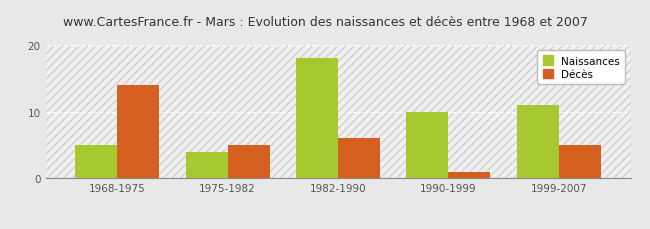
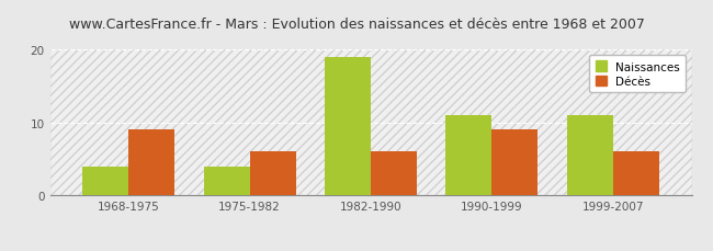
Naissances/1968-1975: 5 -> 4
Décès/1968-1975: 14 -> 9
Décès/1975-1982: 5 -> 6
Naissances/1982-1990: 18 -> 19
Naissances/1990-1999: 10 -> 11
Décès/1990-1999: 1 -> 9
Décès/1999-2007: 5 -> 6
